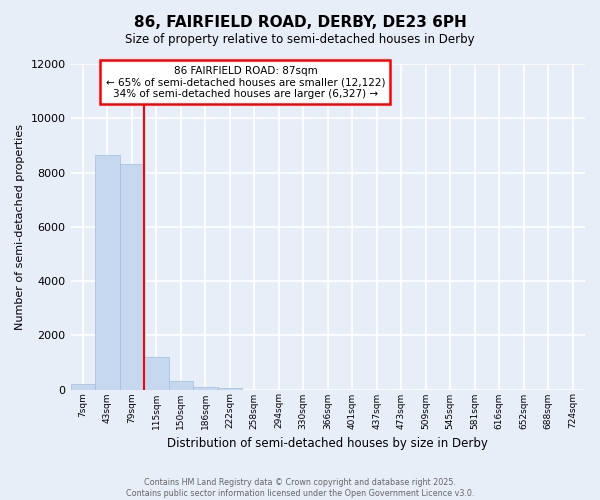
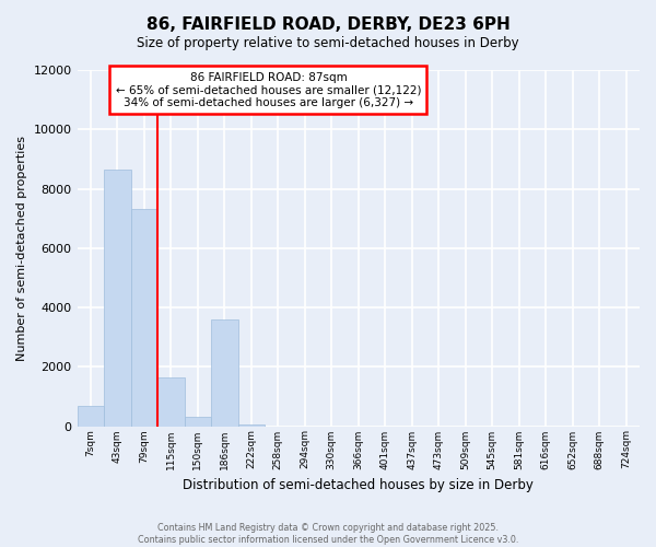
7sqm: 200 -> 700
79sqm: 8300 -> 7300
115sqm: 1200 -> 1650
186sqm: 80 -> 3600
